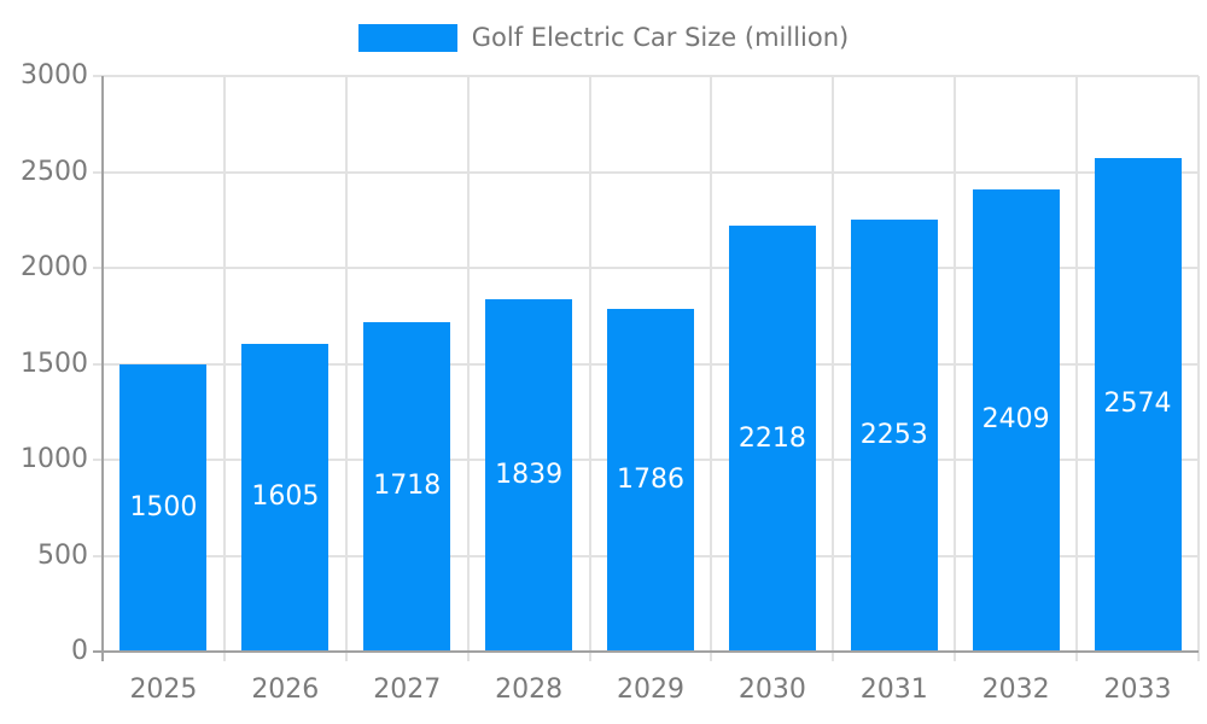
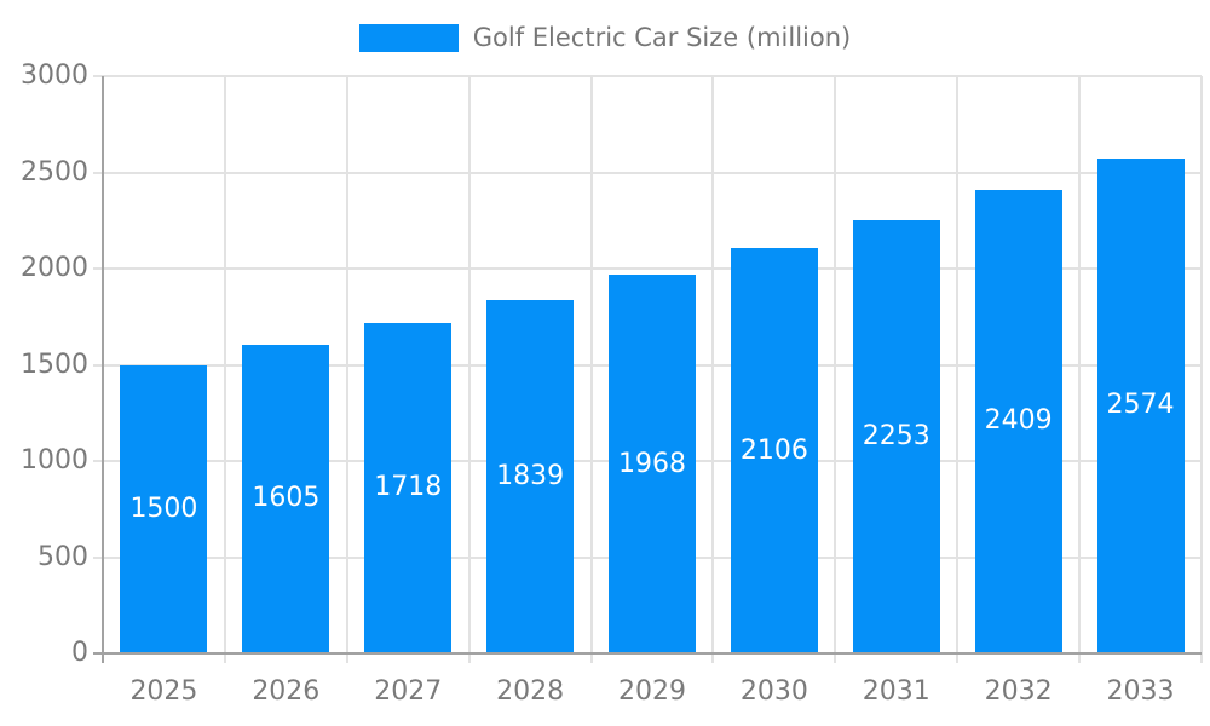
2029: 1786 -> 1968
2030: 2218 -> 2106
